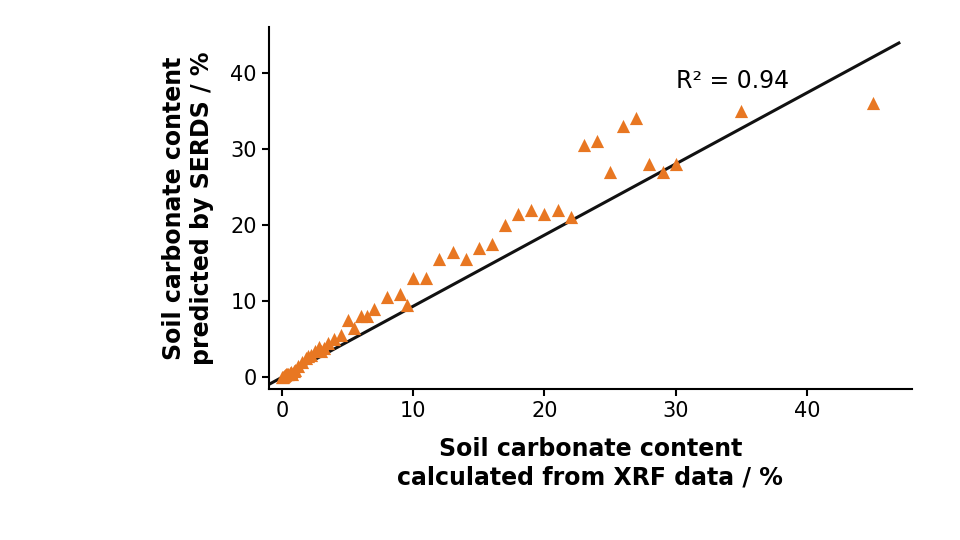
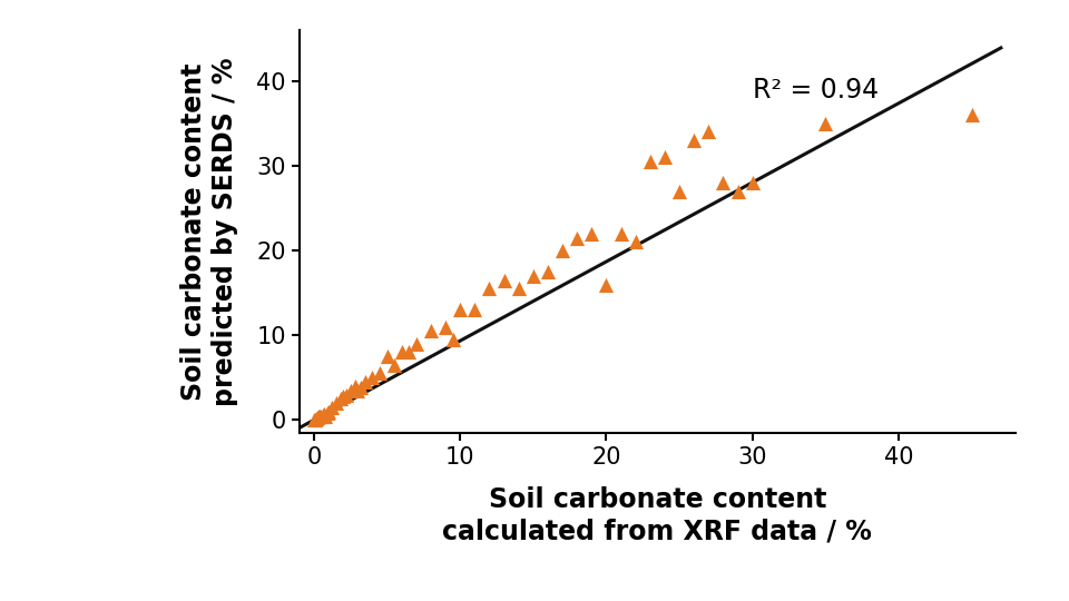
20: 21.5 -> 16.0
